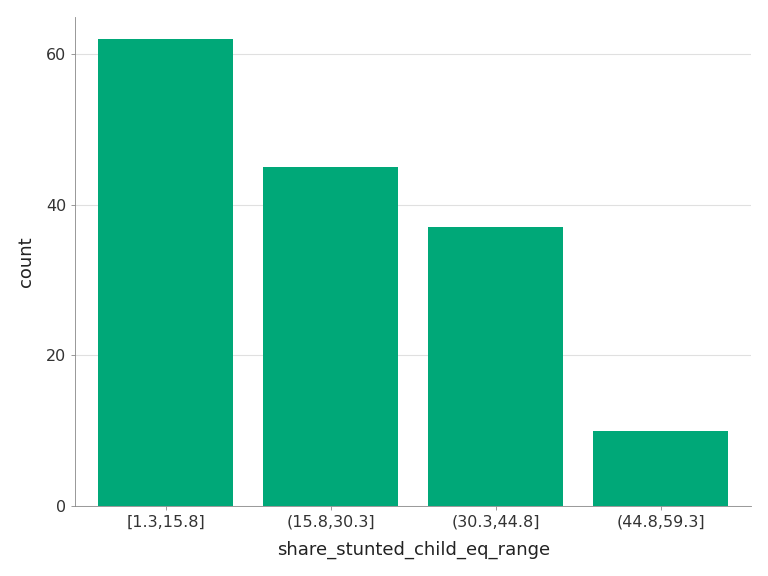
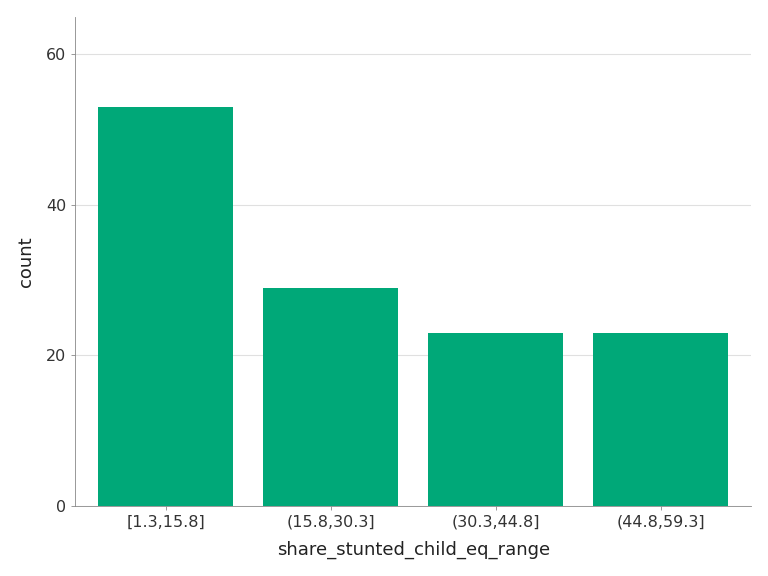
[1.3,15.8]: 62 -> 53
(15.8,30.3]: 45 -> 29
(30.3,44.8]: 37 -> 23
(44.8,59.3]: 10 -> 23
